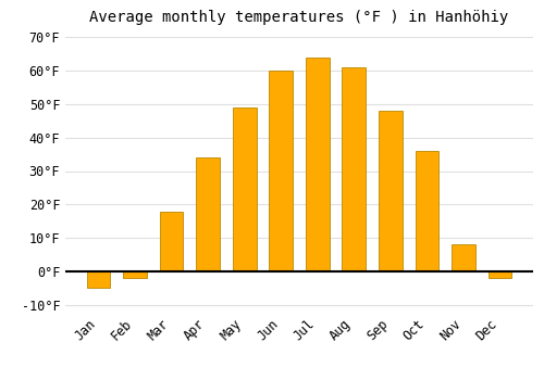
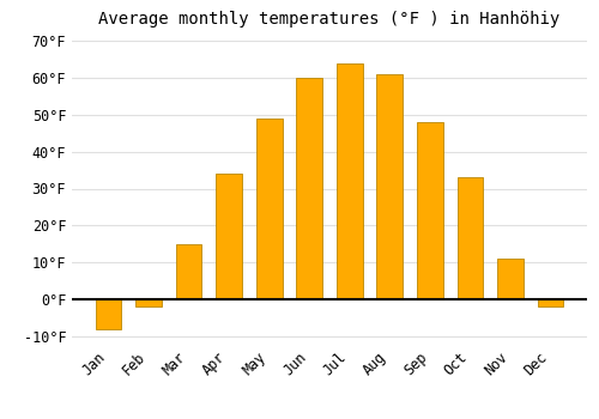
Jan: -5°F -> -8°F
Mar: 18°F -> 15°F
Oct: 36°F -> 33°F
Nov: 8°F -> 11°F
